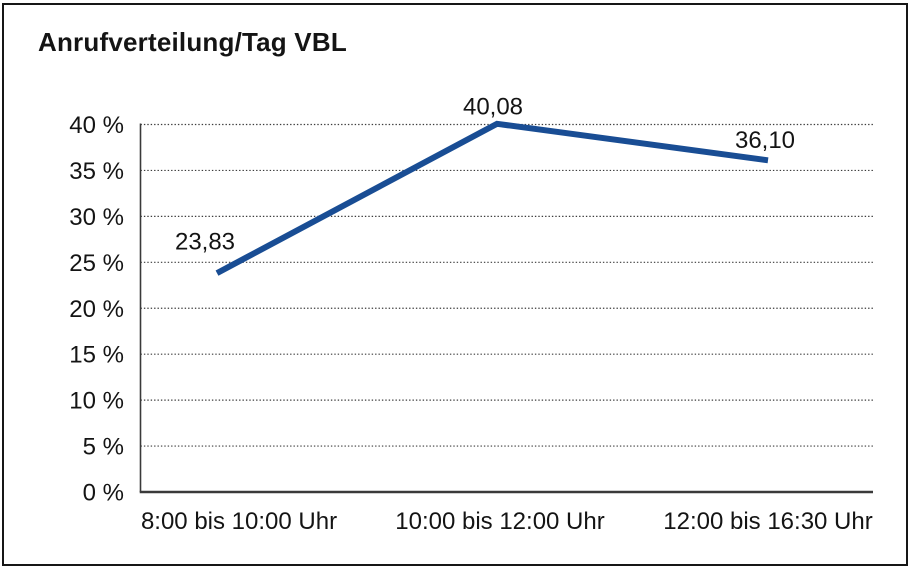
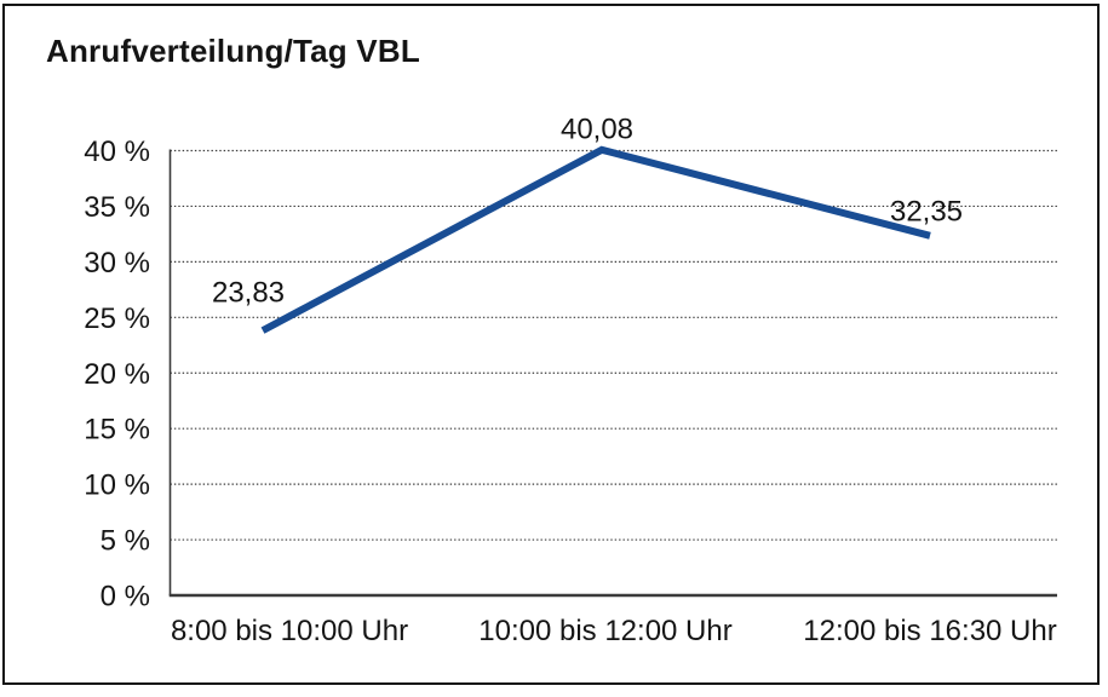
12:00 bis 16:30 Uhr: 36,10 -> 32,35
